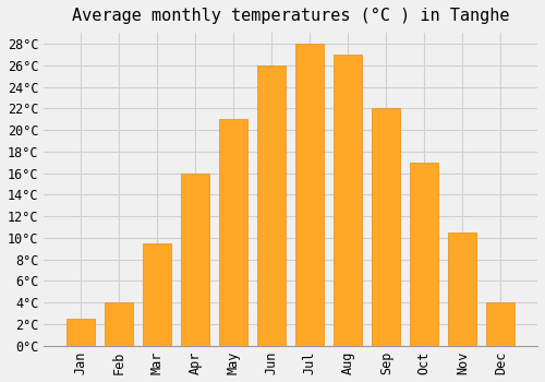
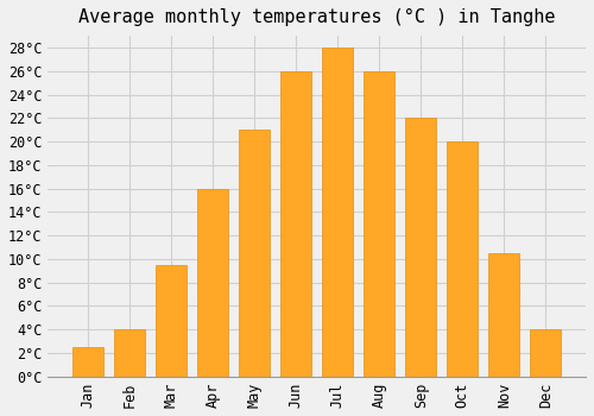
Aug: 27.0°C -> 26.0°C
Oct: 17.0°C -> 20.0°C
